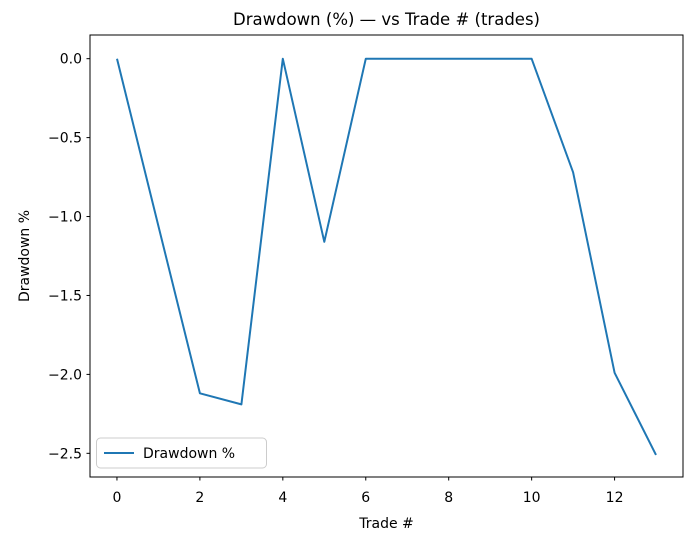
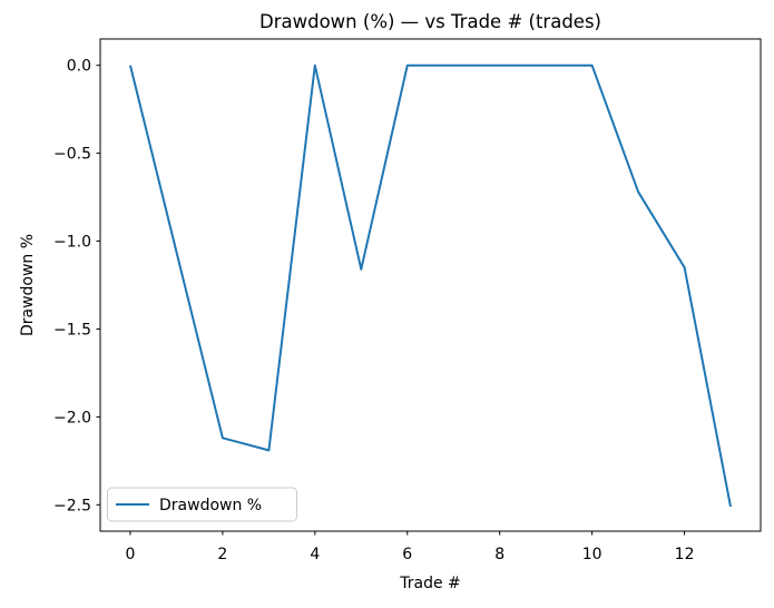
12: -1.99 -> -1.15
